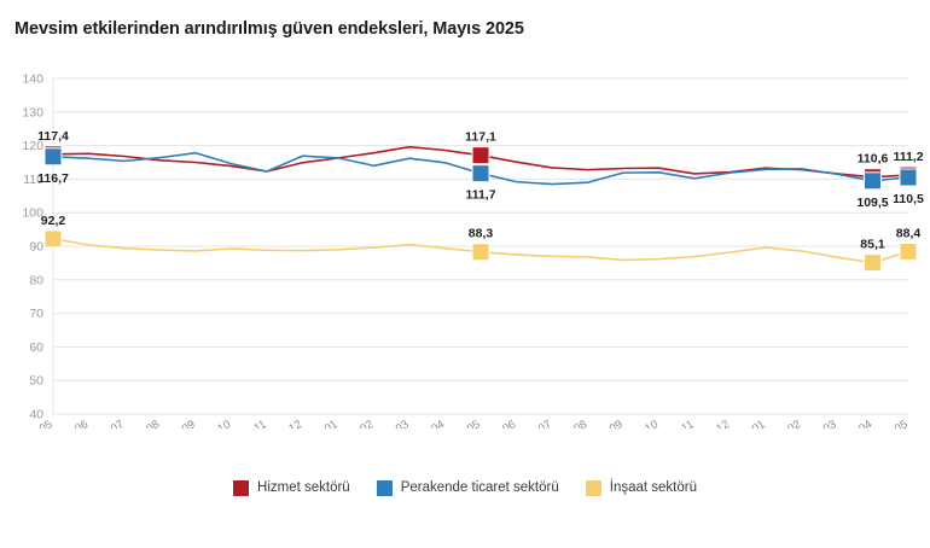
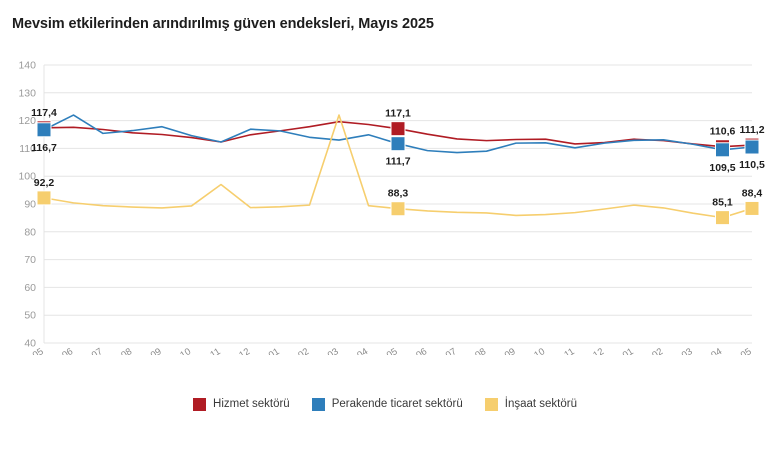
Perakende ticaret sektörü/2023-06: 116 -> 122
İnşaat sektörü/2023-11: 89 -> 97
Perakende ticaret sektörü/2024-03: 116 -> 113
İnşaat sektörü/2024-03: 90 -> 122
